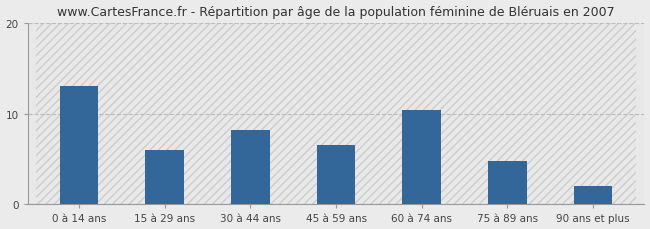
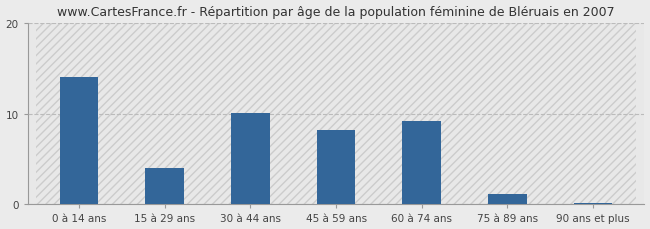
0 à 14 ans: 13.0 -> 14.0
15 à 29 ans: 6.0 -> 4.0
30 à 44 ans: 8.2 -> 10.1
45 à 59 ans: 6.6 -> 8.2
60 à 74 ans: 10.4 -> 9.2
75 à 89 ans: 4.8 -> 1.2
90 ans et plus: 2.0 -> 0.1
